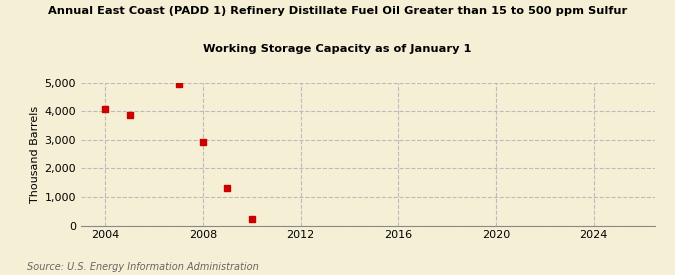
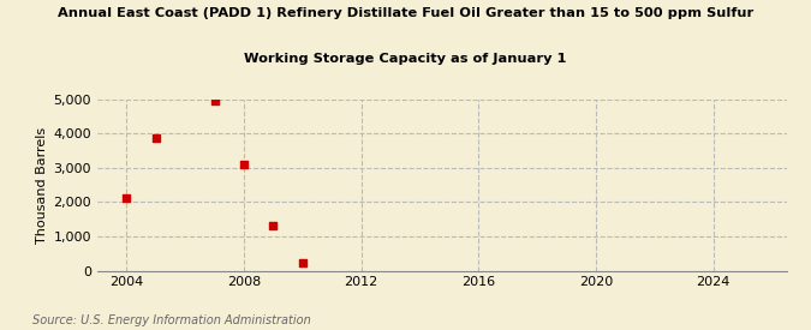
2004: 4,080 -> 2,100
2008: 2,920 -> 3,100
